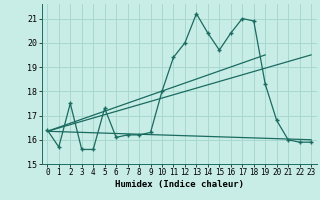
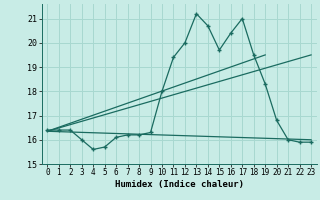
1: 15.7 -> 16.4
2: 17.5 -> 16.4
3: 15.6 -> 16.0
5: 17.3 -> 15.7
14: 20.4 -> 20.7
18: 20.9 -> 19.5
